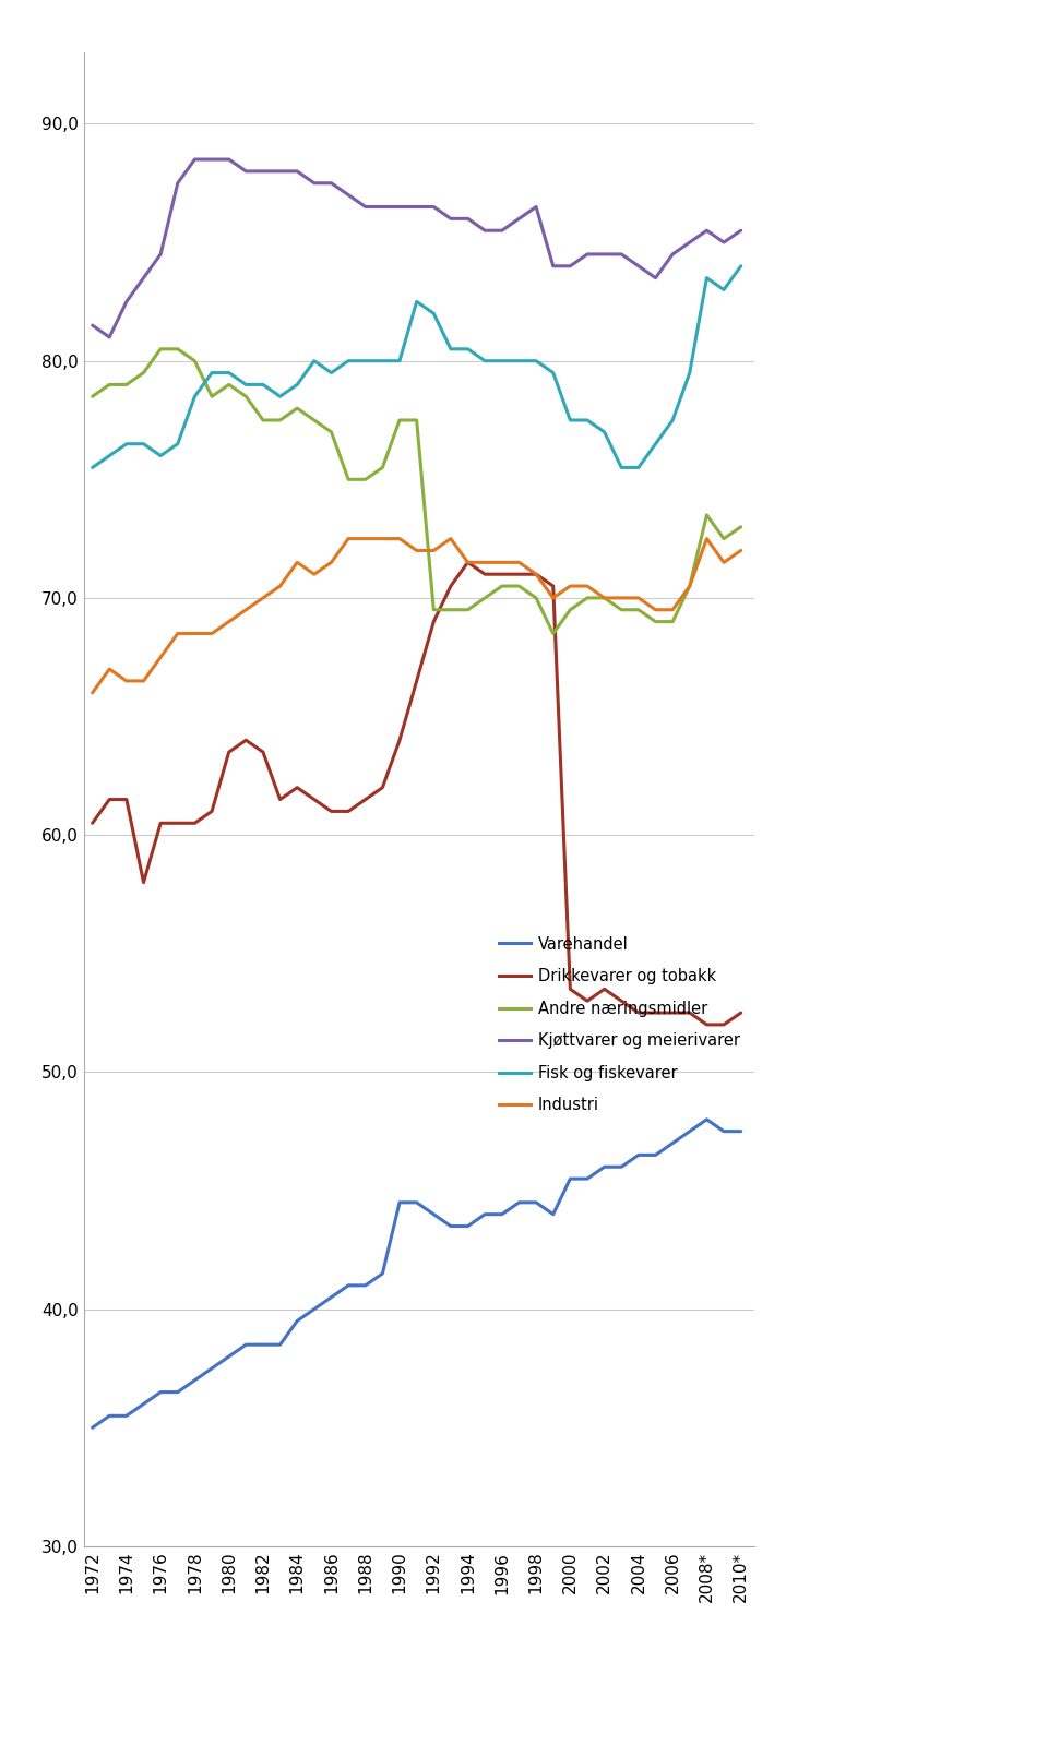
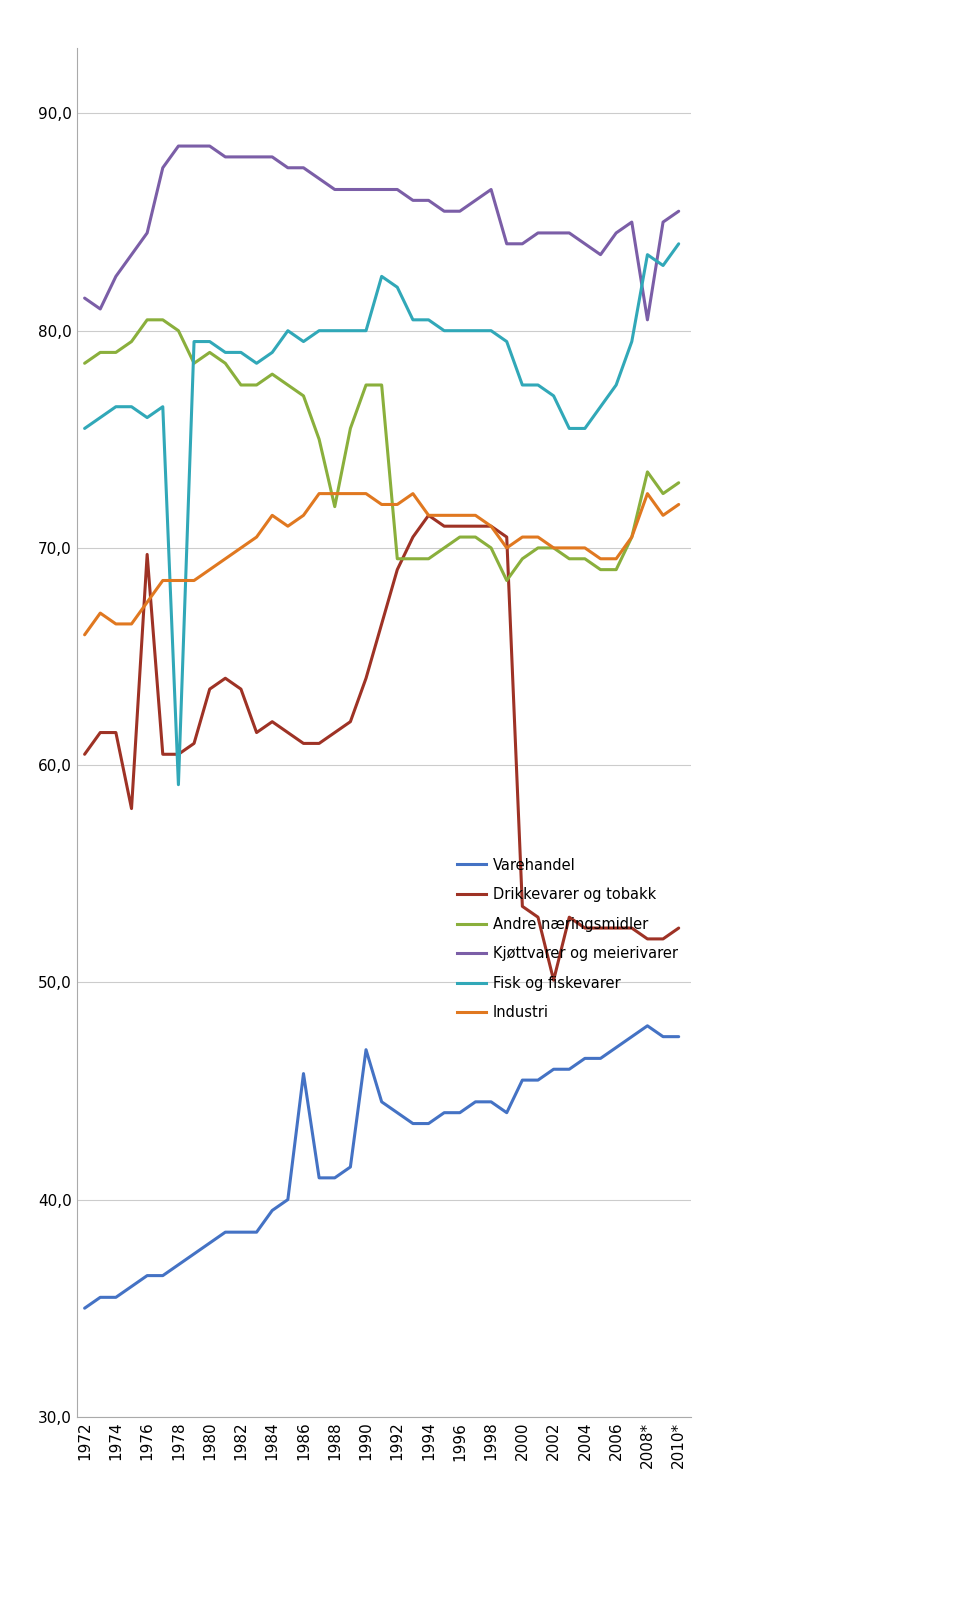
Drikkevarer og tobakk/1976: 60,5 -> 69,7
Fisk og fiskevarer/1978: 78,5 -> 59,1
Varehandel/1986: 40,5 -> 45,8
Andre næringsmidler/1988: 75,0 -> 71,9
Varehandel/1990: 44,5 -> 46,9
Drikkevarer og tobakk/2002: 53,5 -> 50,1
Kjøttvarer og meierivarer/2008*: 85,5 -> 80,5
